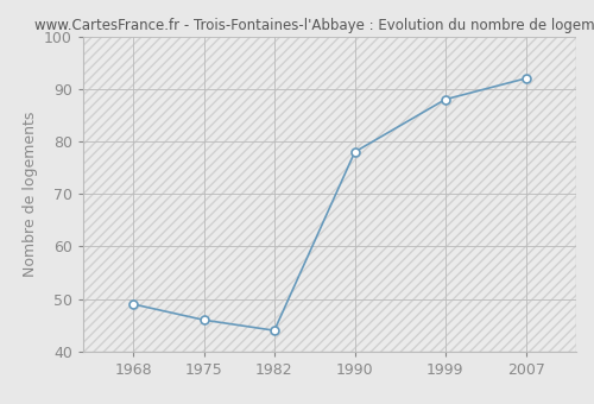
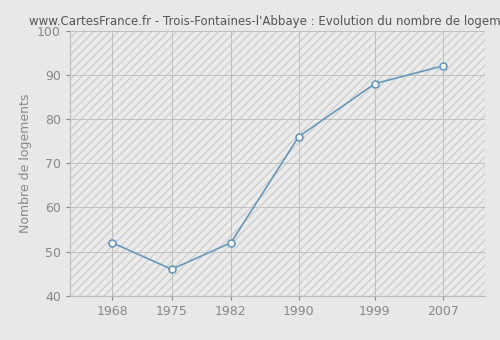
1968: 49 -> 52
1982: 44 -> 52
1990: 78 -> 76
